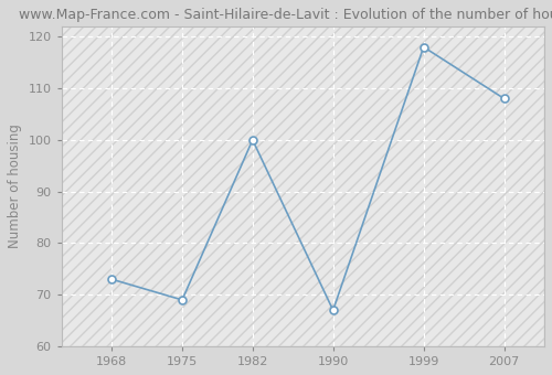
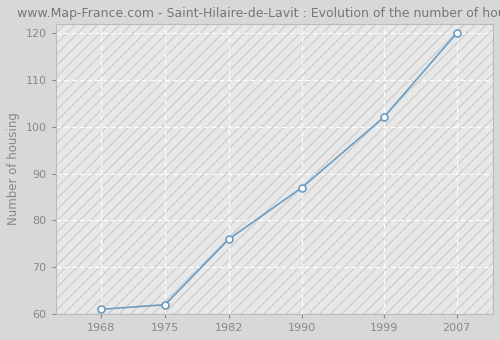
1968: 73 -> 61
1975: 69 -> 62
1982: 100 -> 76
1990: 67 -> 87
1999: 118 -> 102
2007: 108 -> 120
